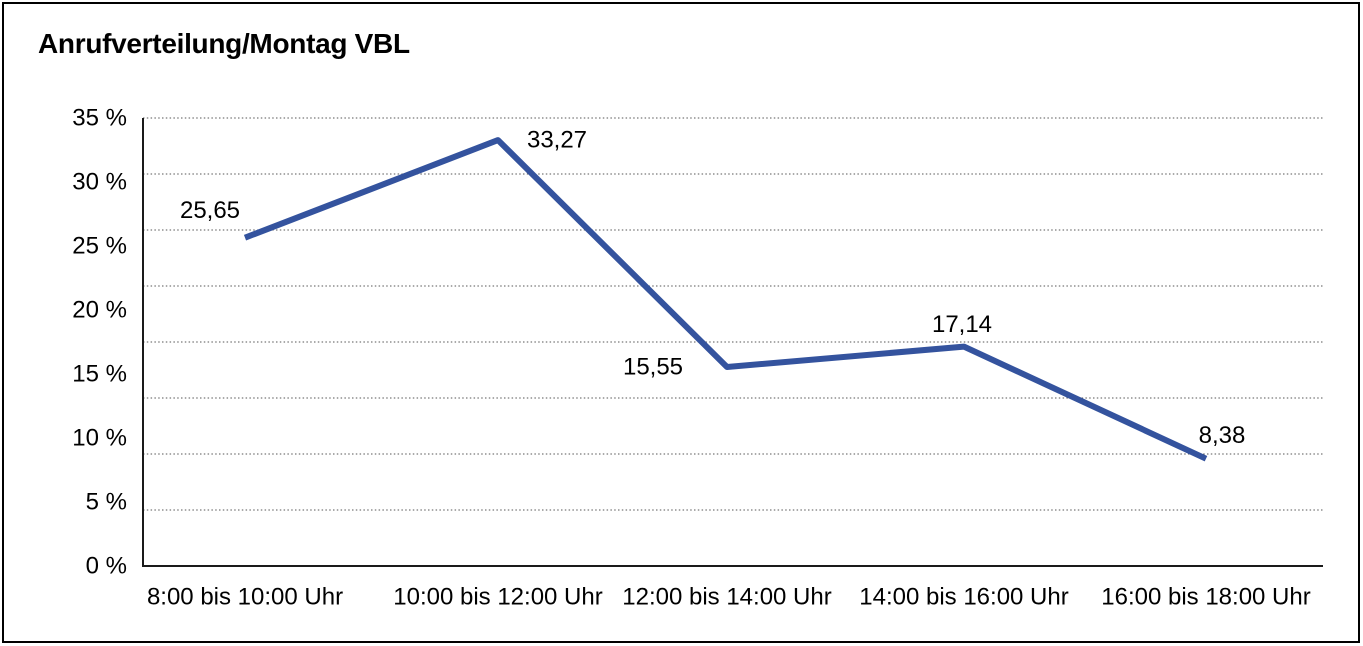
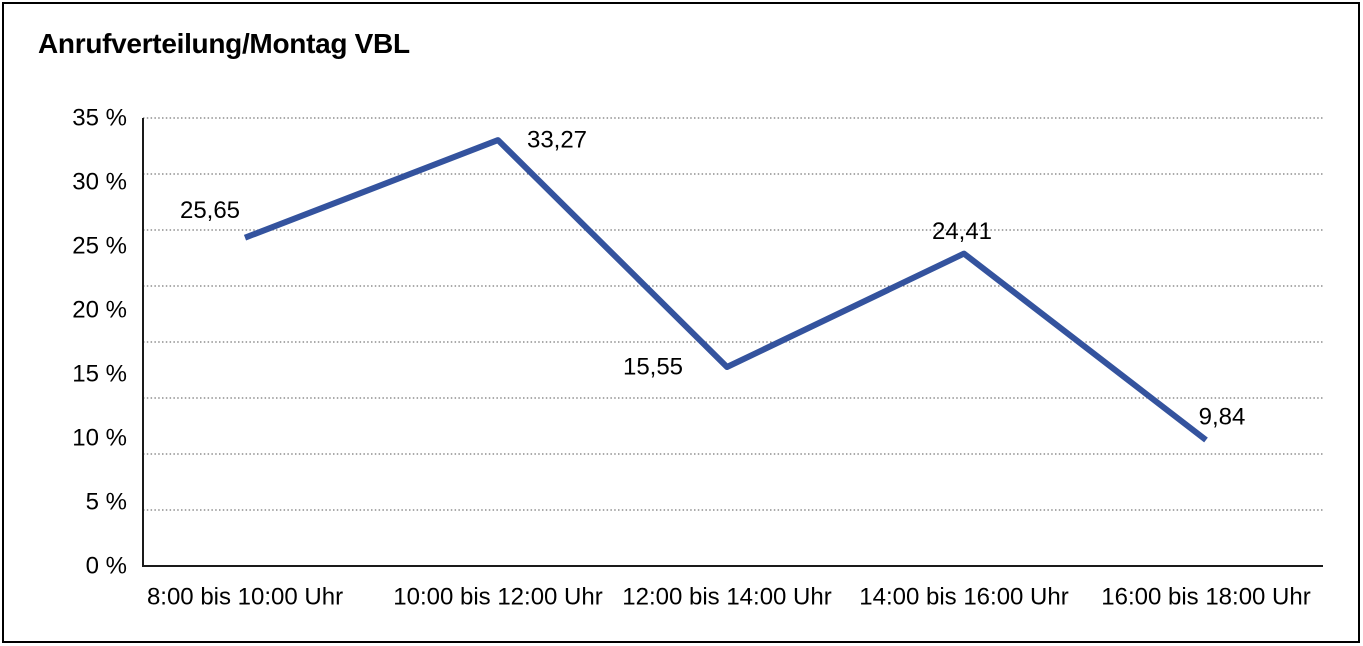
14:00 bis 16:00 Uhr: 17,14 -> 24,41
16:00 bis 18:00 Uhr: 8,38 -> 9,84
